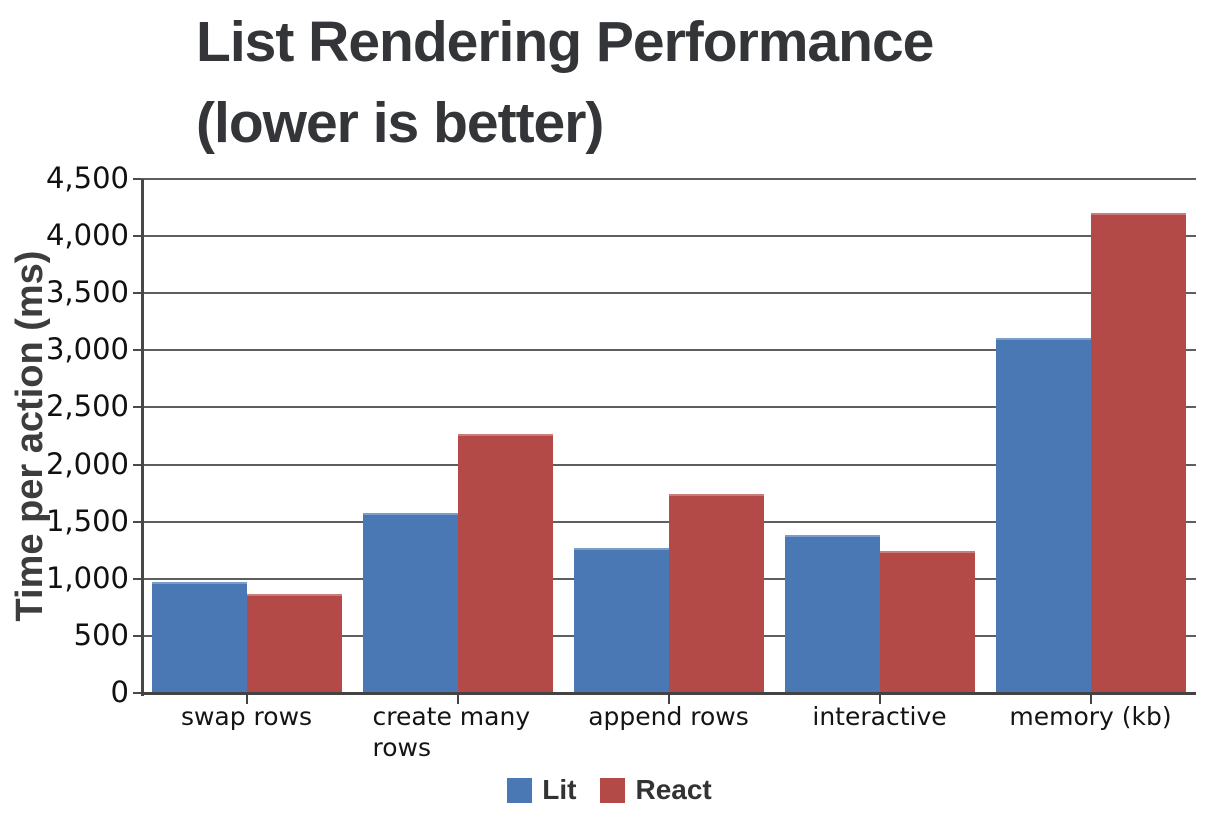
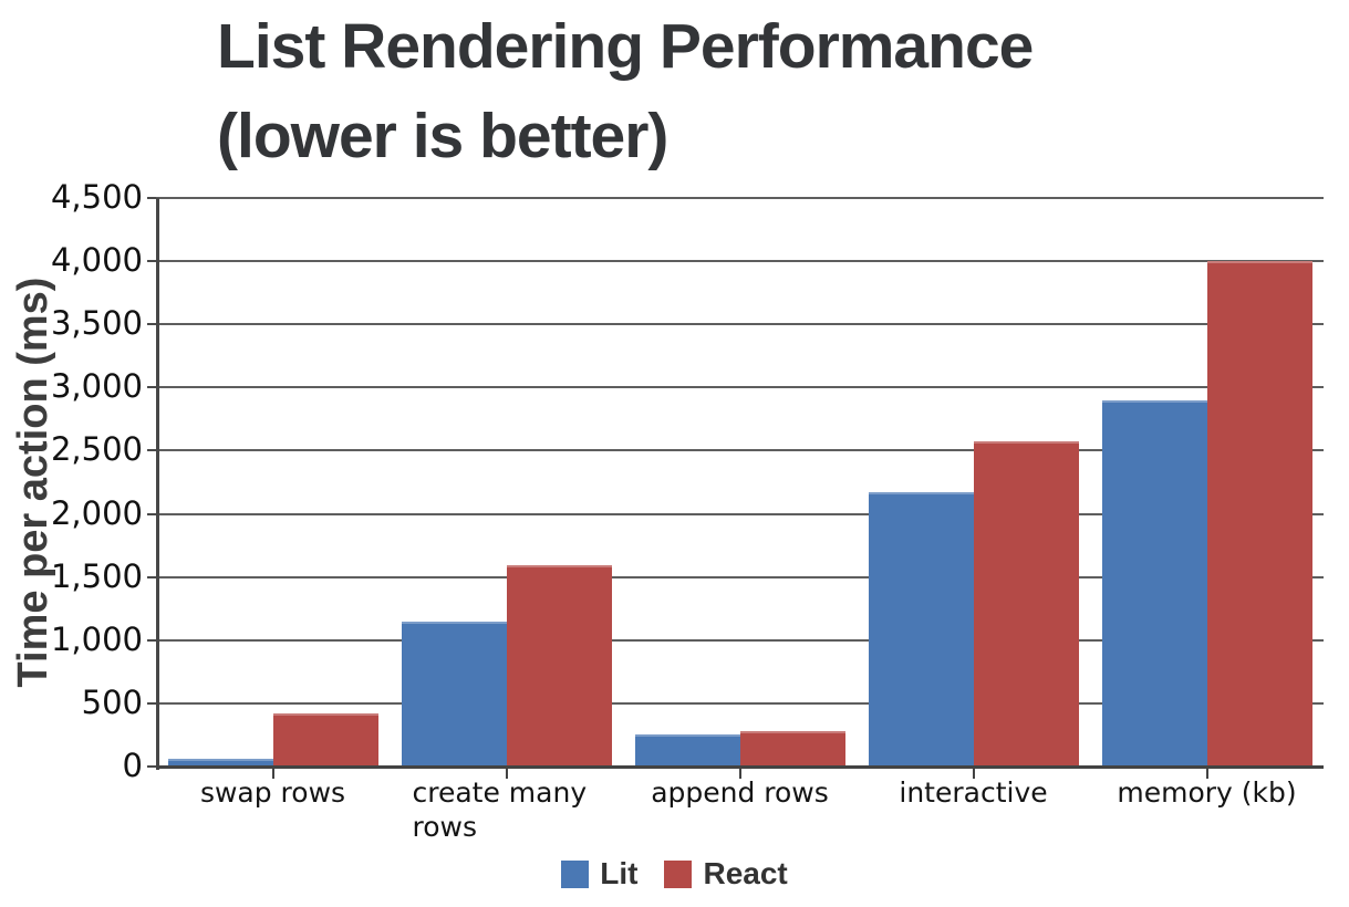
Lit/swap rows: 970 -> 60
React/swap rows: 870 -> 420
Lit/create many rows: 1580 -> 1150
React/create many rows: 2270 -> 1590
Lit/append rows: 1270 -> 250
React/append rows: 1740 -> 280
Lit/interactive: 1380 -> 2170
React/interactive: 1240 -> 2570
Lit/memory (kb): 3110 -> 2900
React/memory (kb): 4200 -> 4000
